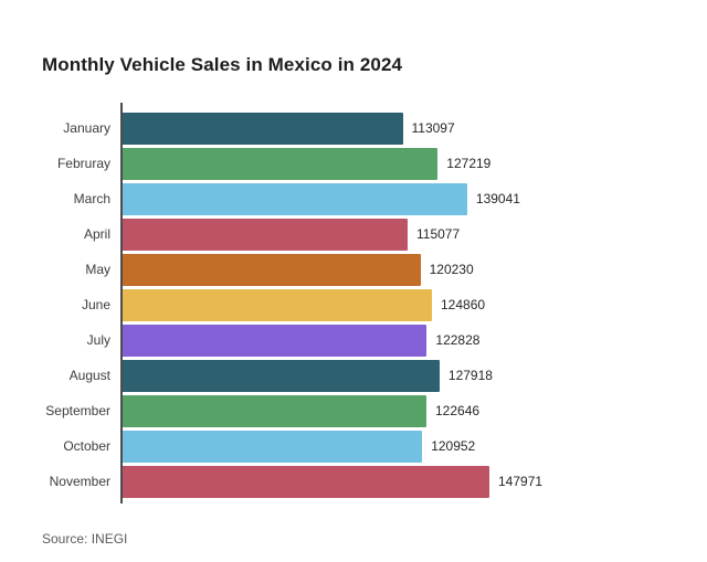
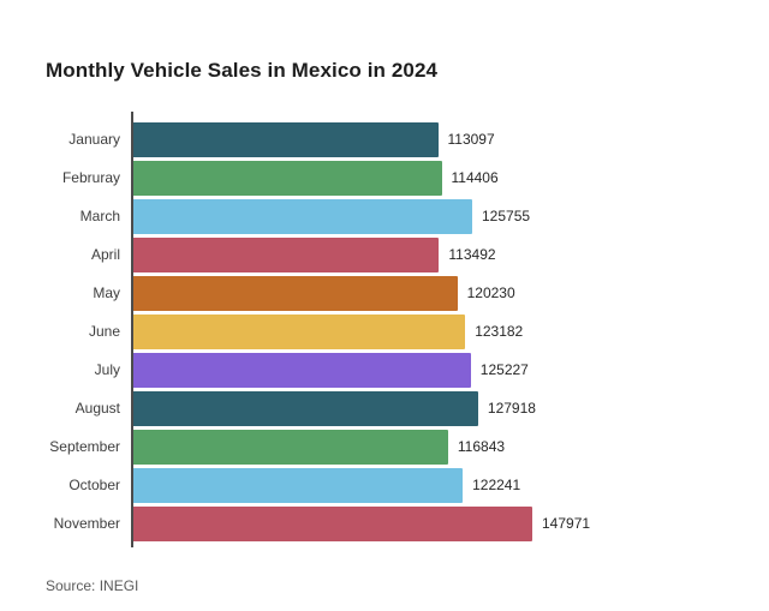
Februray: 127219 -> 114406
March: 139041 -> 125755
April: 115077 -> 113492
June: 124860 -> 123182
July: 122828 -> 125227
September: 122646 -> 116843
October: 120952 -> 122241
